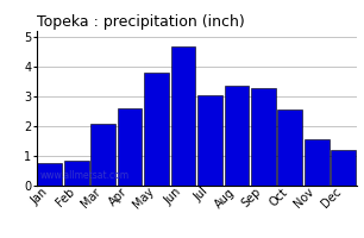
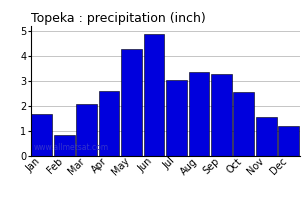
Jan: 0.75 -> 1.70
May: 3.80 -> 4.30
Jun: 4.70 -> 4.90
